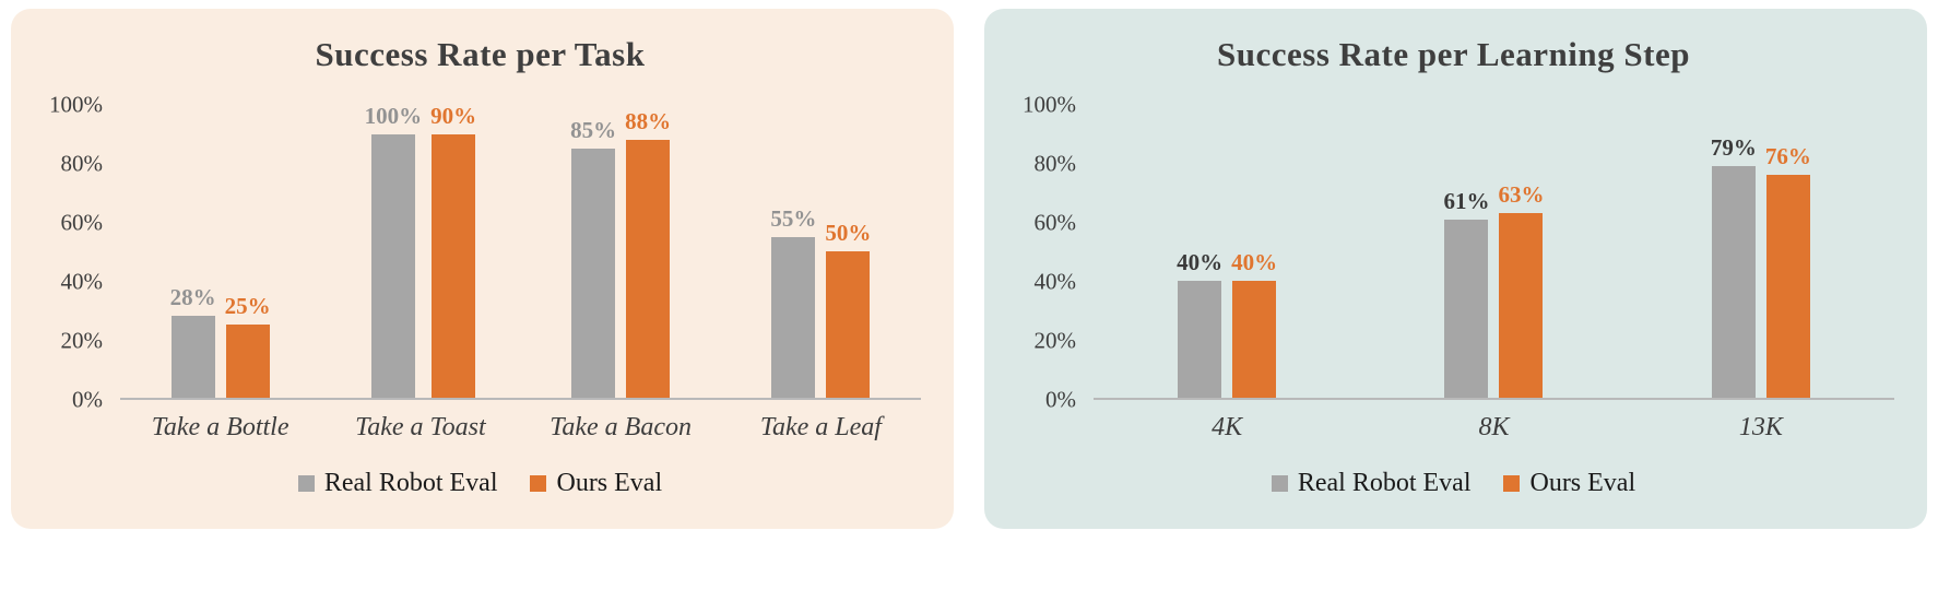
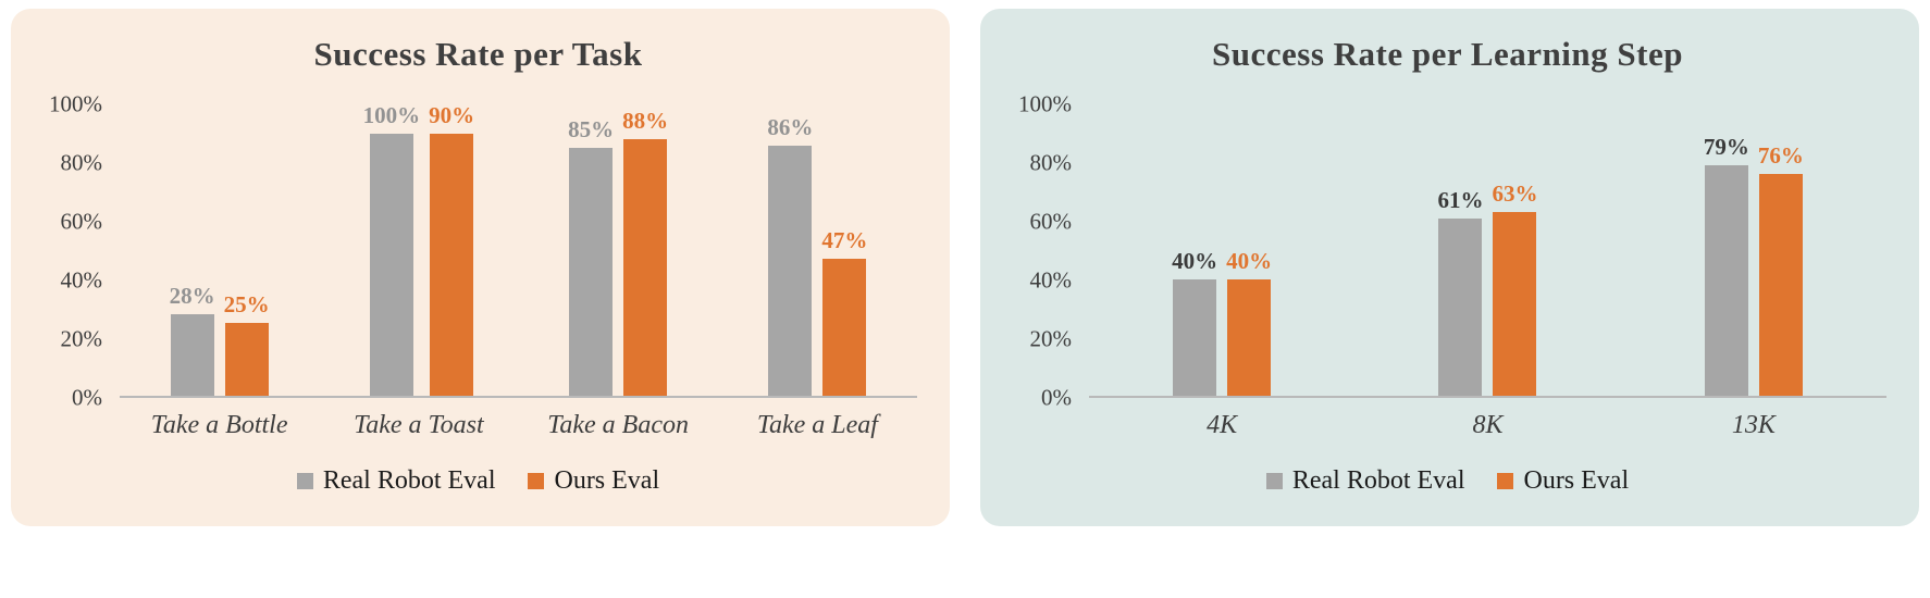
Success Rate per Task/Real Robot Eval/Take a Leaf: 55% -> 86%
Success Rate per Task/Ours Eval/Take a Leaf: 50% -> 47%
